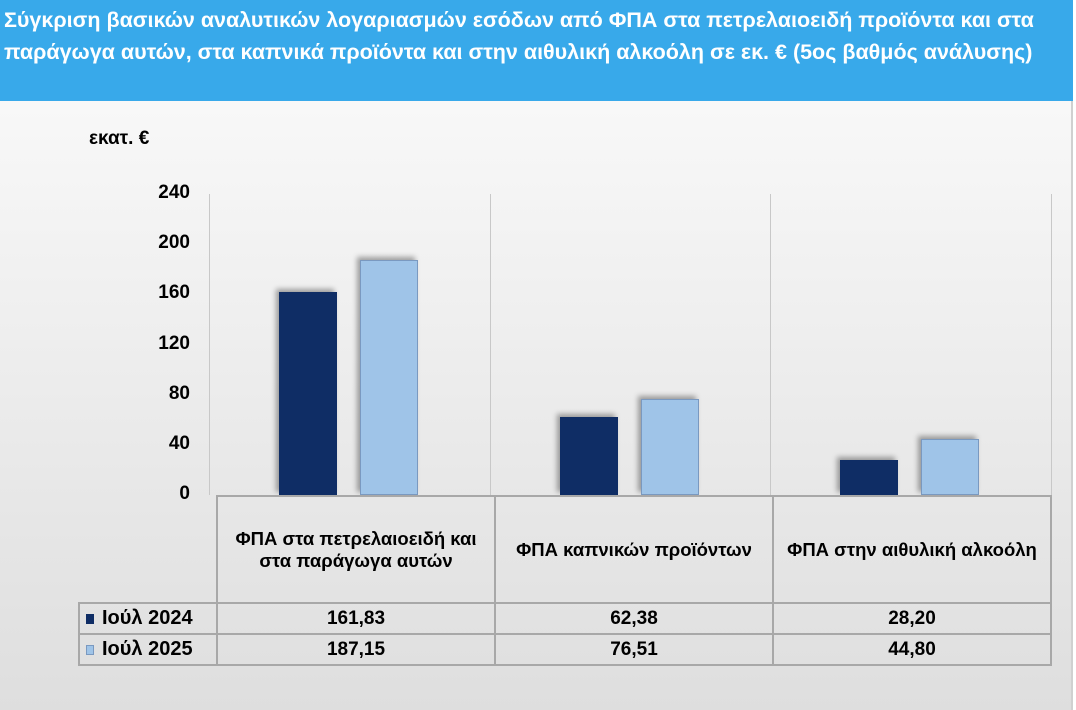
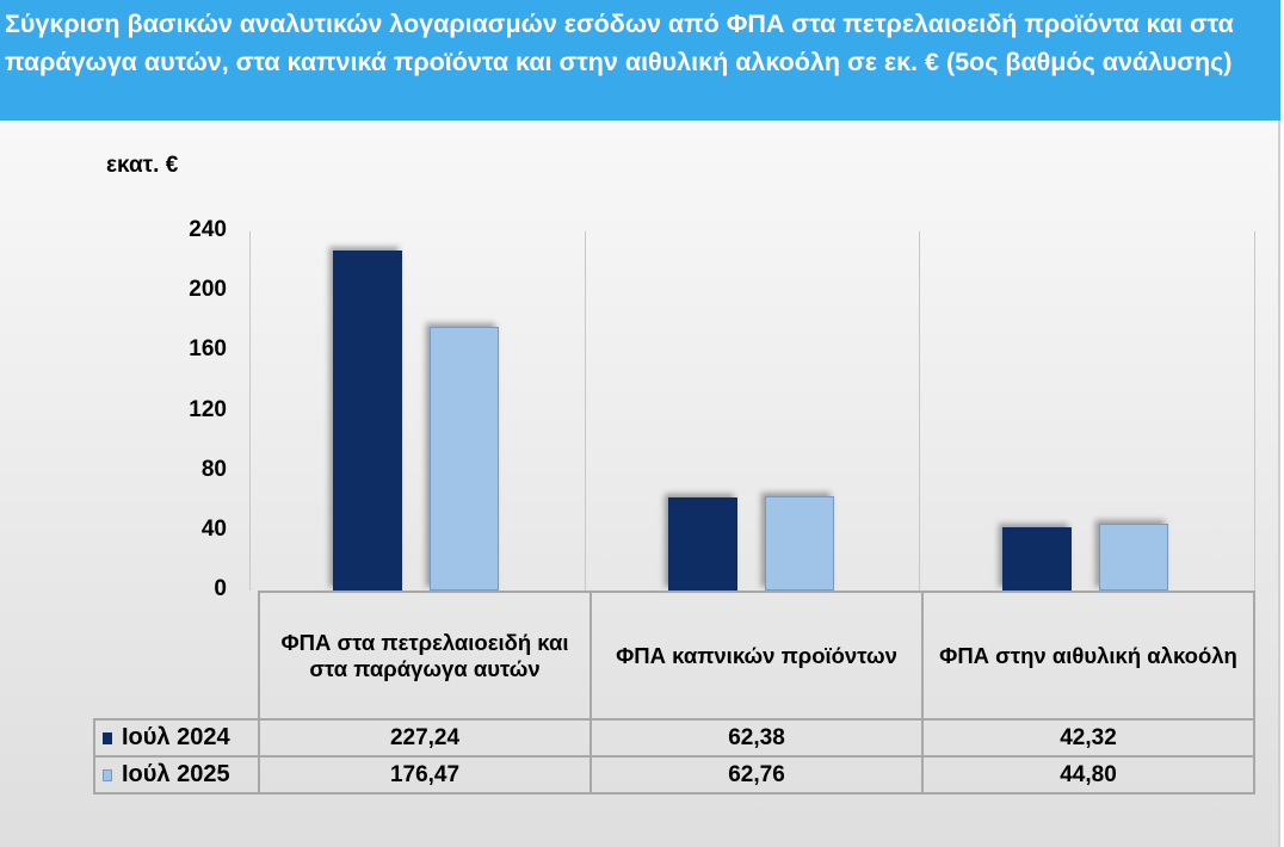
Ιούλ 2024/ΦΠΑ στα πετρελαιοειδή και στα παράγωγα αυτών: 161,83 -> 227,24
Ιούλ 2025/ΦΠΑ στα πετρελαιοειδή και στα παράγωγα αυτών: 187,15 -> 176,47
Ιούλ 2025/ΦΠΑ καπνικών προϊόντων: 76,51 -> 62,76
Ιούλ 2024/ΦΠΑ στην αιθυλική αλκοόλη: 28,20 -> 42,32
